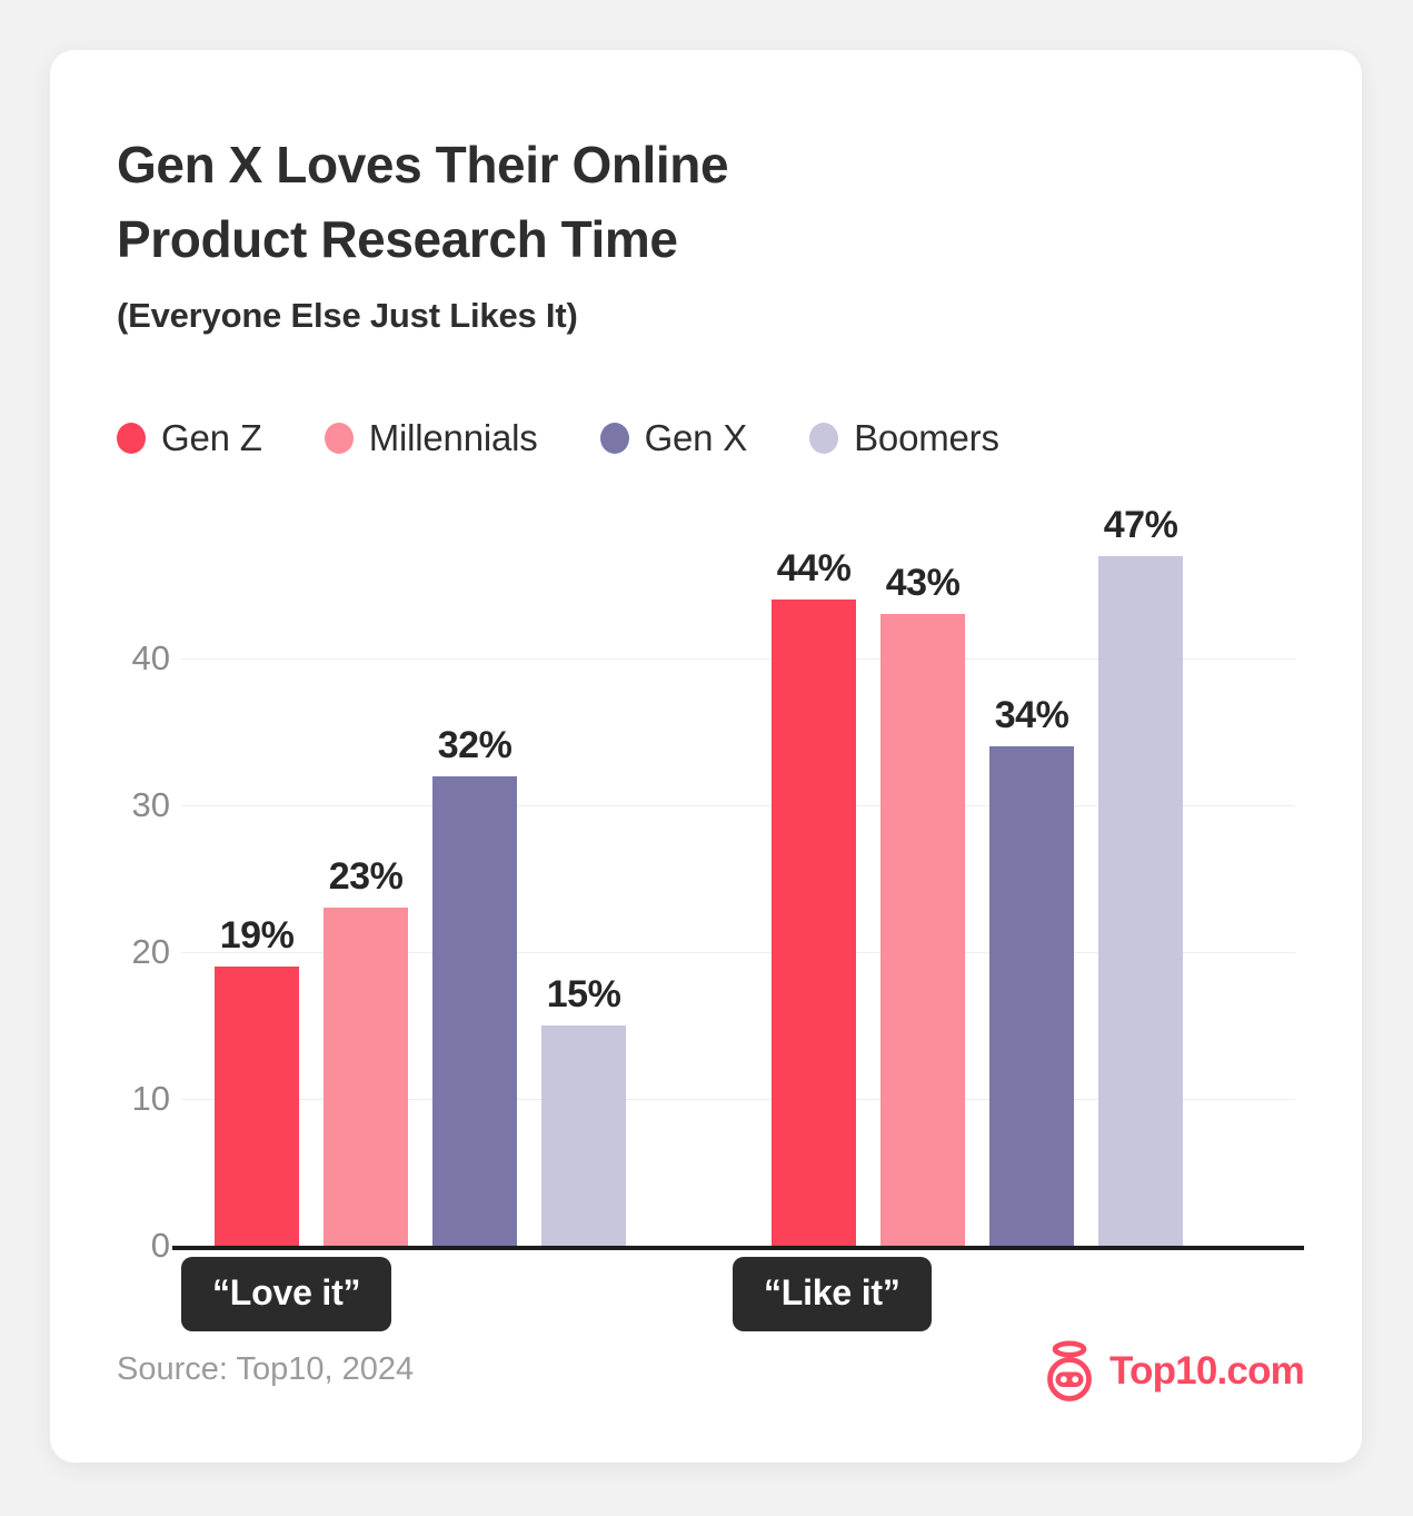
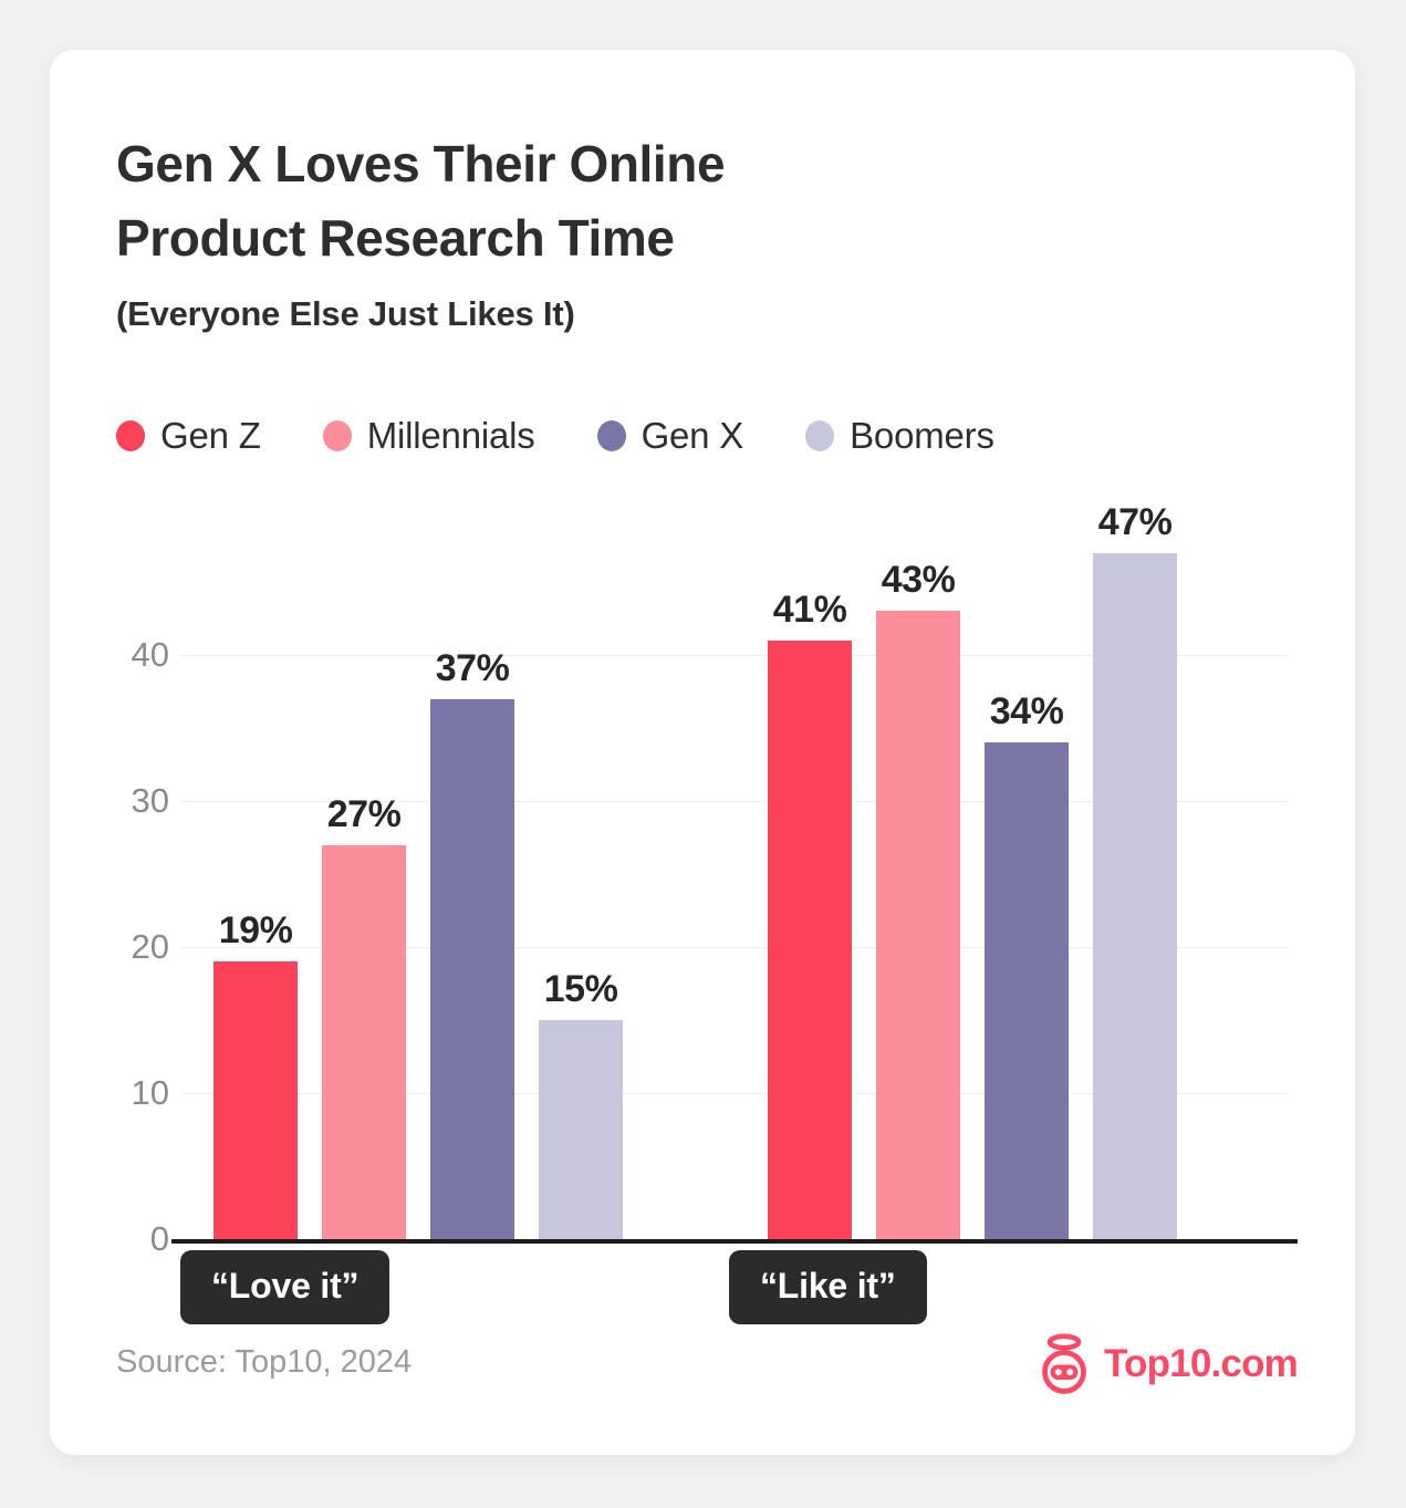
Millennials/“Love it”: 23% -> 27%
Gen X/“Love it”: 32% -> 37%
Gen Z/“Like it”: 44% -> 41%
